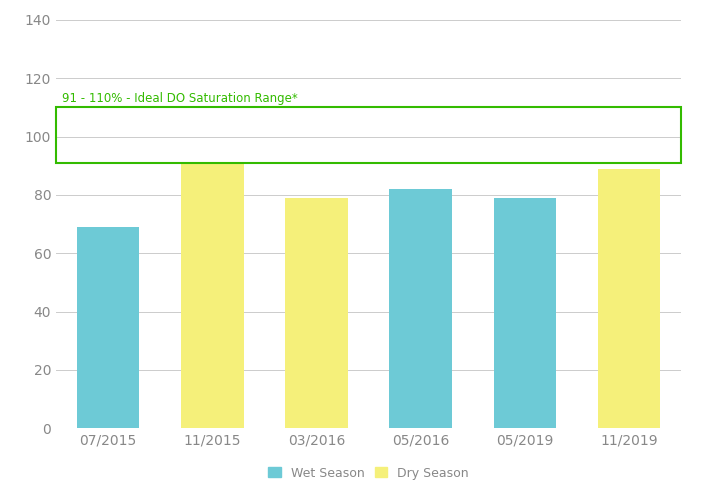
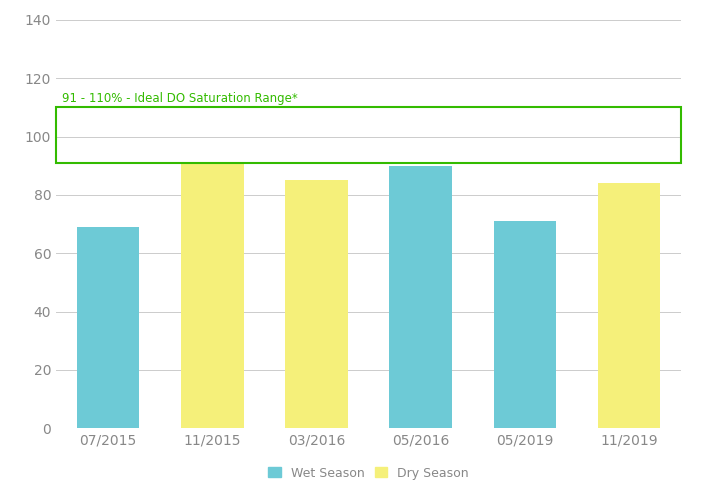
03/2016: 79 -> 85
05/2016: 82 -> 90
05/2019: 79 -> 71
11/2019: 89 -> 84
